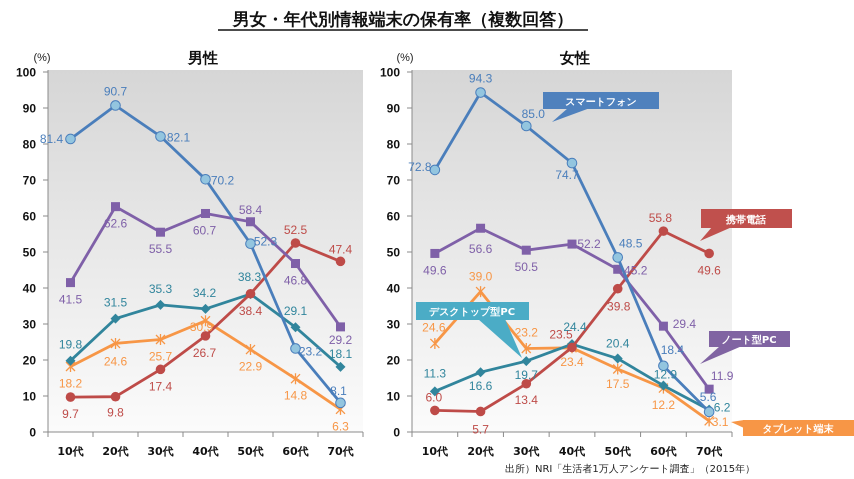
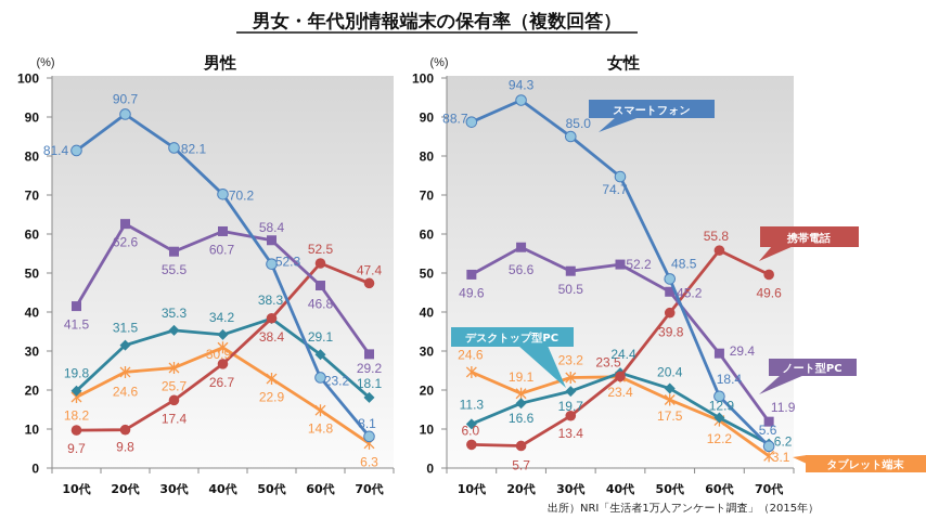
女性/スマートフォン/10代: 72.8 -> 88.7
女性/タブレット端末/20代: 39.0 -> 19.1
